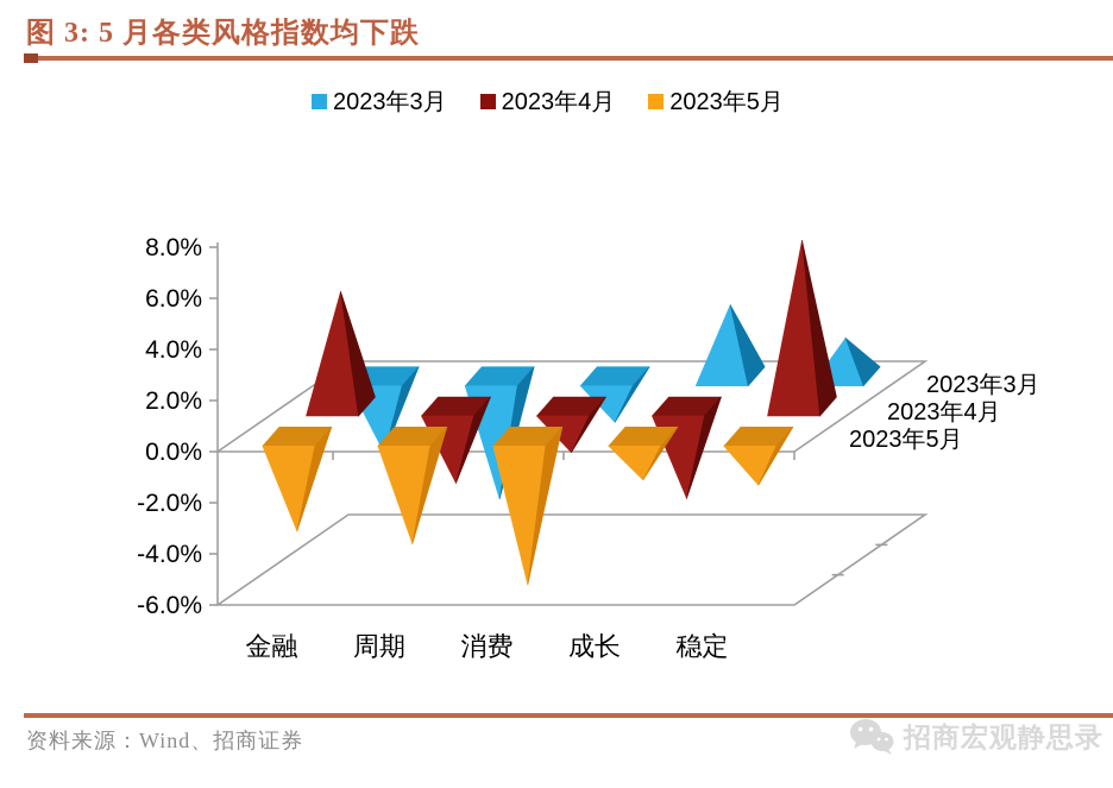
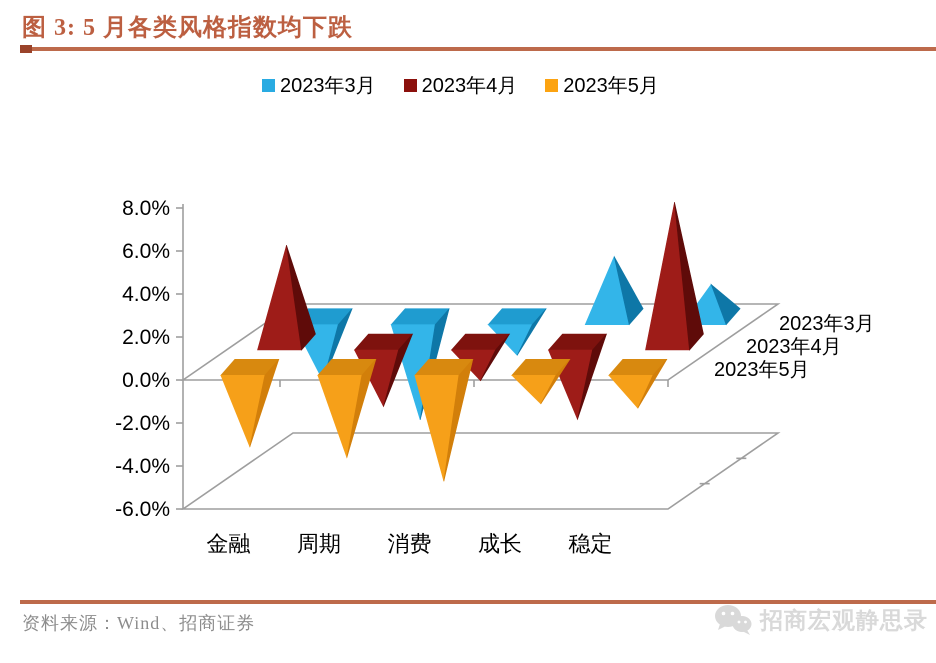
2023年5月/消费: -5.8% -> -5.3%
